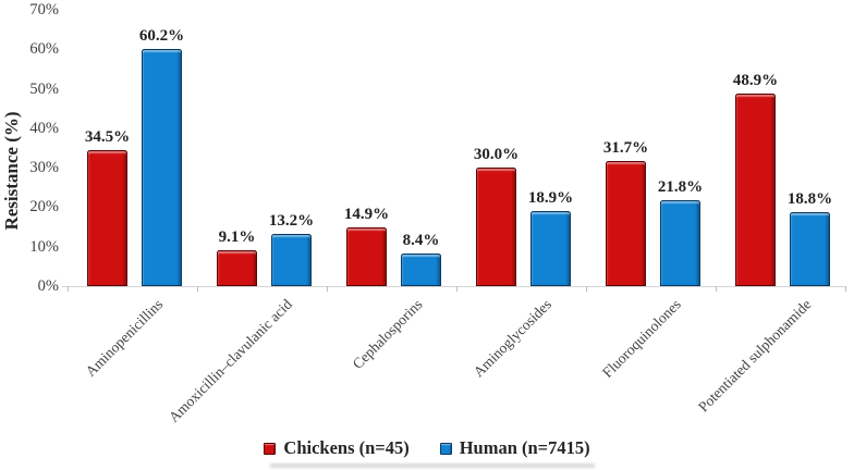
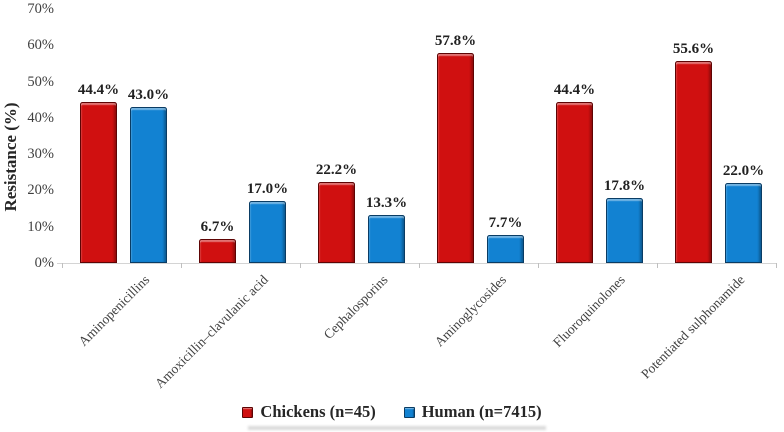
Chickens (n=45)/Aminopenicillins: 34.5% -> 44.4%
Human (n=7415)/Aminopenicillins: 60.2% -> 43.0%
Chickens (n=45)/Amoxicillin–clavulanic acid: 9.1% -> 6.7%
Human (n=7415)/Amoxicillin–clavulanic acid: 13.2% -> 17.0%
Chickens (n=45)/Cephalosporins: 14.9% -> 22.2%
Human (n=7415)/Cephalosporins: 8.4% -> 13.3%
Chickens (n=45)/Aminoglycosides: 30.0% -> 57.8%
Human (n=7415)/Aminoglycosides: 18.9% -> 7.7%
Chickens (n=45)/Fluoroquinolones: 31.7% -> 44.4%
Human (n=7415)/Fluoroquinolones: 21.8% -> 17.8%
Chickens (n=45)/Potentiated sulphonamide: 48.9% -> 55.6%
Human (n=7415)/Potentiated sulphonamide: 18.8% -> 22.0%
